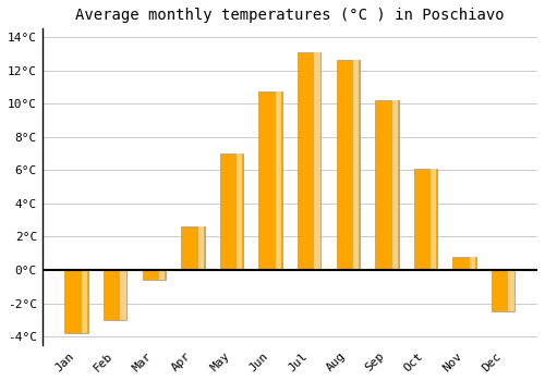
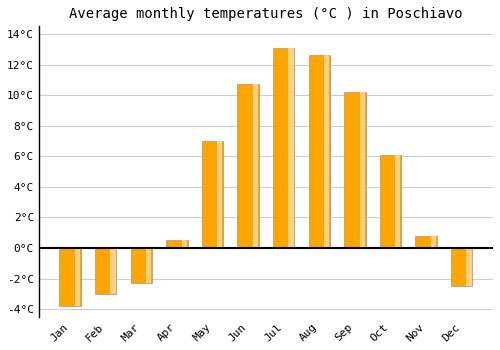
Mar: -0.6°C -> -2.3°C
Apr: 2.6°C -> 0.5°C
